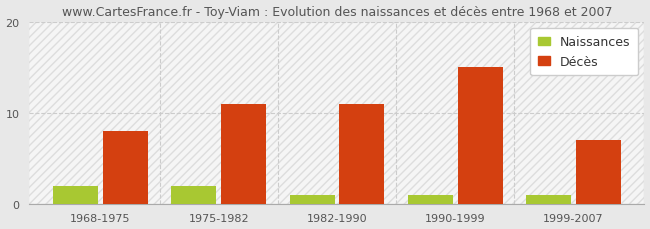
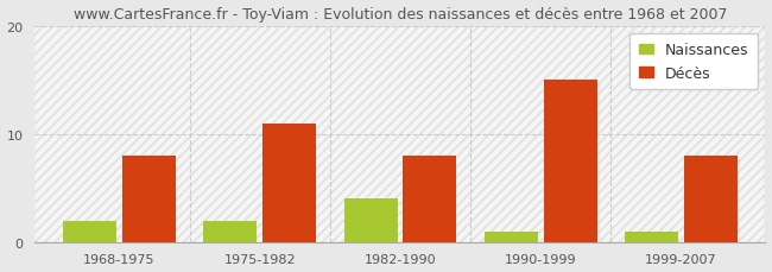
Naissances/1982-1990: 1 -> 4
Décès/1982-1990: 11 -> 8
Décès/1999-2007: 7 -> 8
